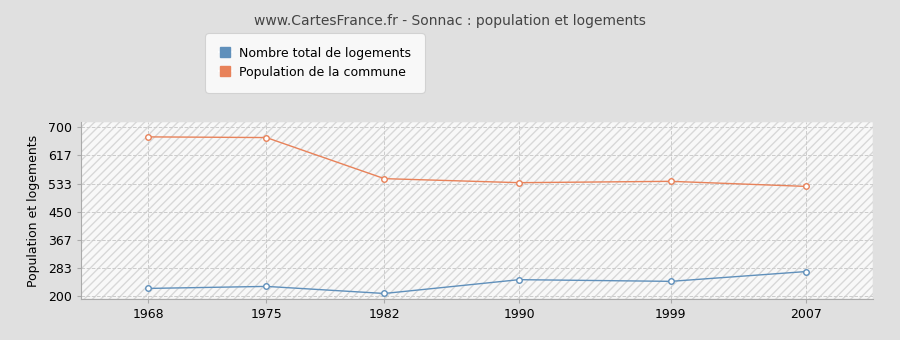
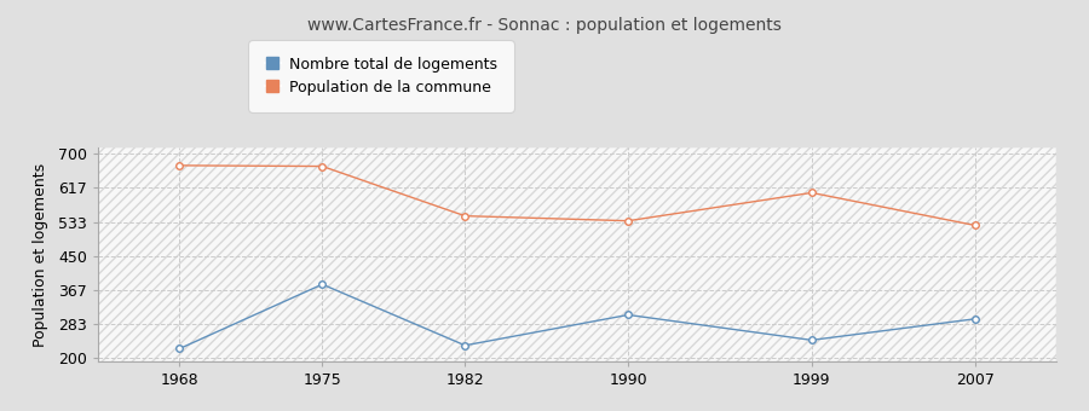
Nombre total de logements/1975: 228 -> 380
Nombre total de logements/1982: 207 -> 230
Nombre total de logements/1990: 248 -> 305
Population de la commune/1999: 540 -> 605
Nombre total de logements/2007: 272 -> 295
